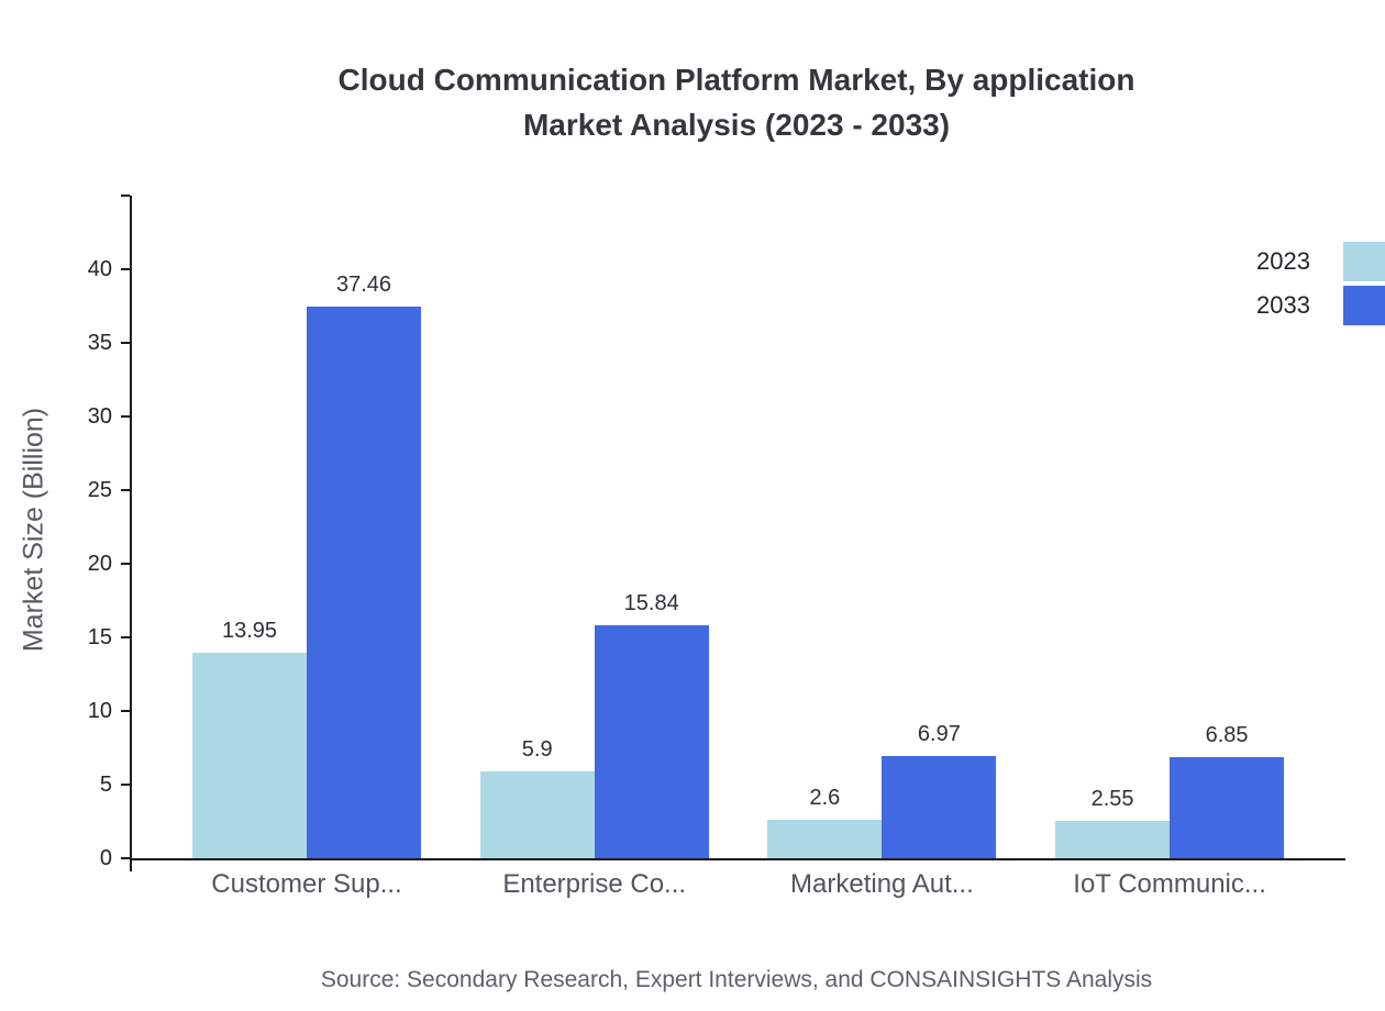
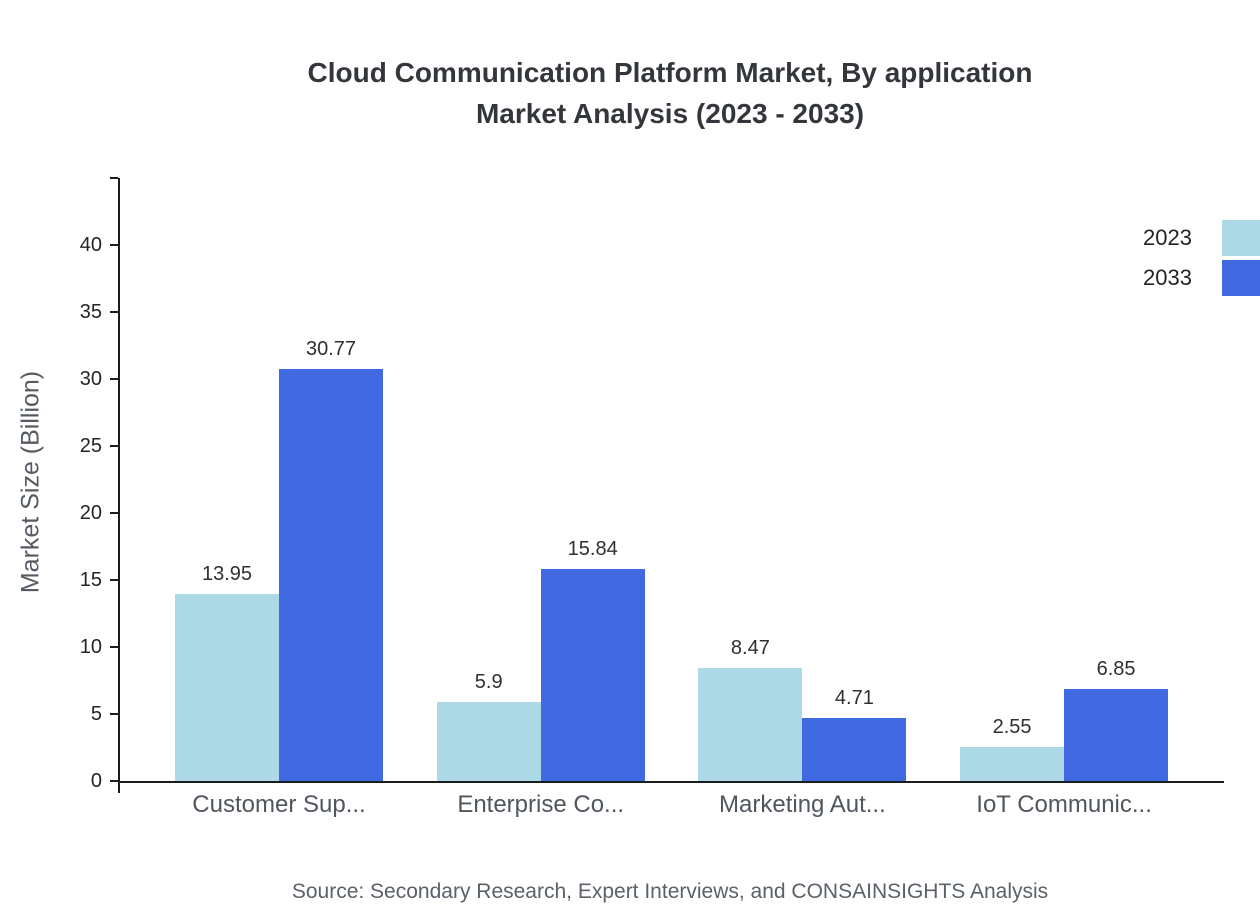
2033/Customer Sup...: 37.46 -> 30.77
2023/Marketing Aut...: 2.6 -> 8.47
2033/Marketing Aut...: 6.97 -> 4.71
